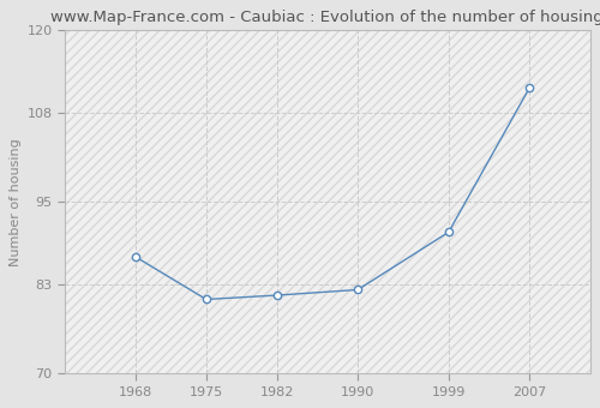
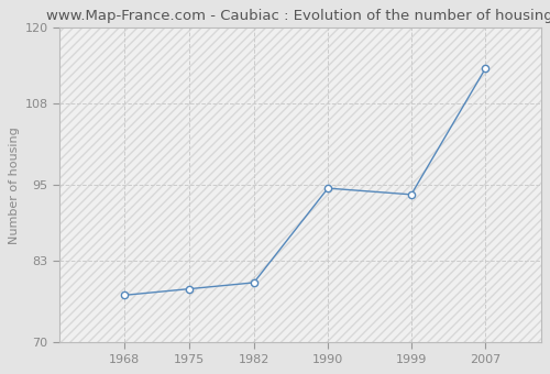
1968: 87.0 -> 77.5
1975: 80.8 -> 78.5
1982: 81.4 -> 79.5
1990: 82.2 -> 94.5
1999: 90.6 -> 93.5
2007: 111.6 -> 113.5
